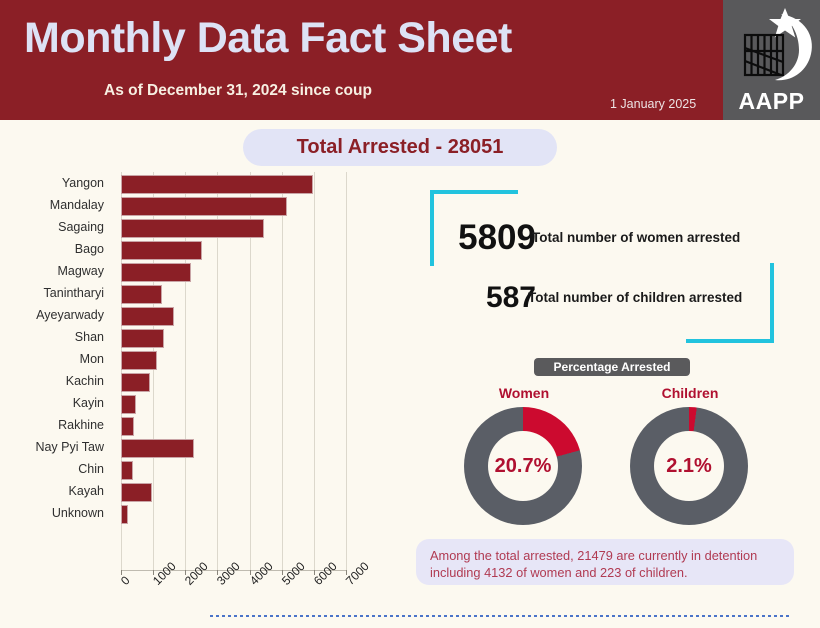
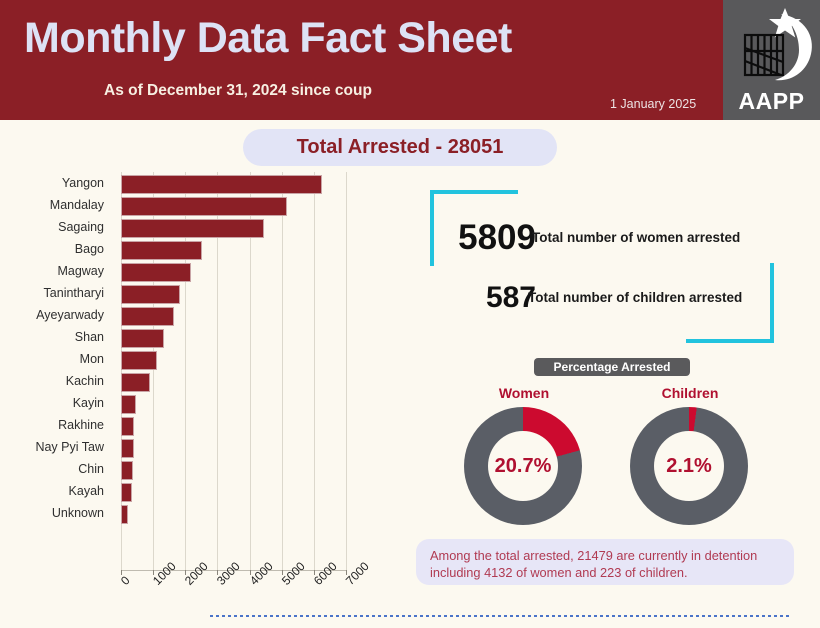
Yangon: 5900 -> 6200
Tanintharyi: 1200 -> 1800
Nay Pyi Taw: 2200 -> 300
Kayah: 900 -> 300
